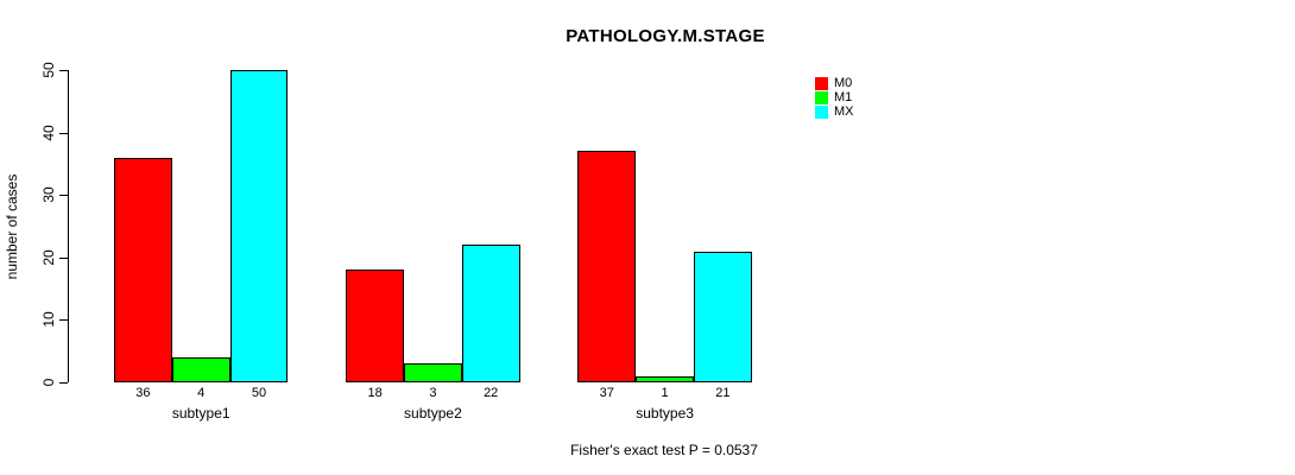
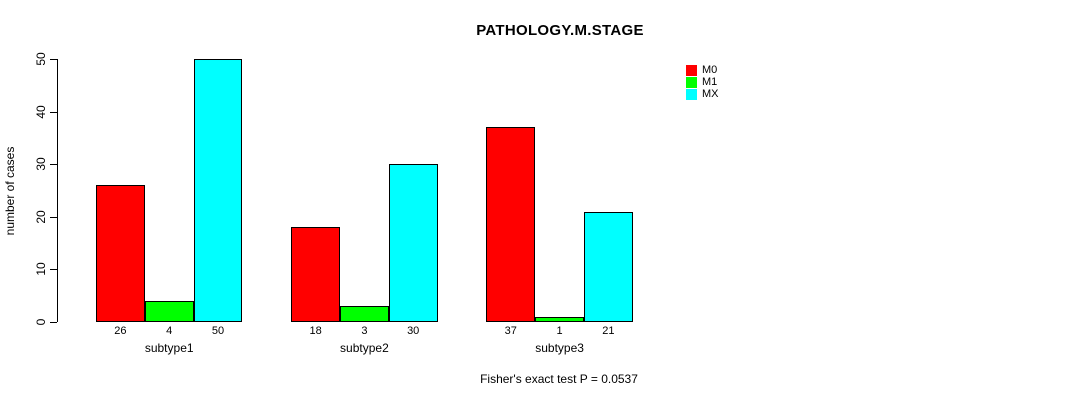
M0/subtype1: 36 -> 26
MX/subtype2: 22 -> 30
